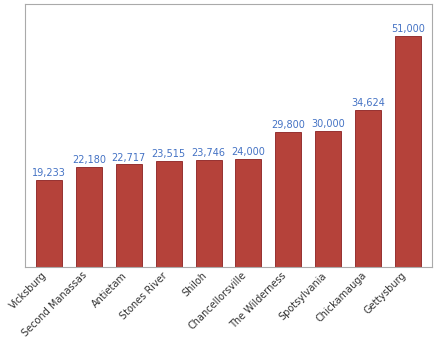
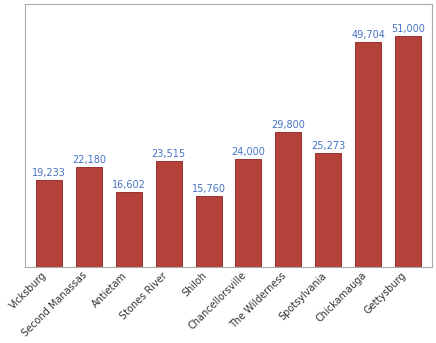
Antietam: 22,717 -> 16,602
Shiloh: 23,746 -> 15,760
Spotsylvania: 30,000 -> 25,273
Chickamauga: 34,624 -> 49,704
